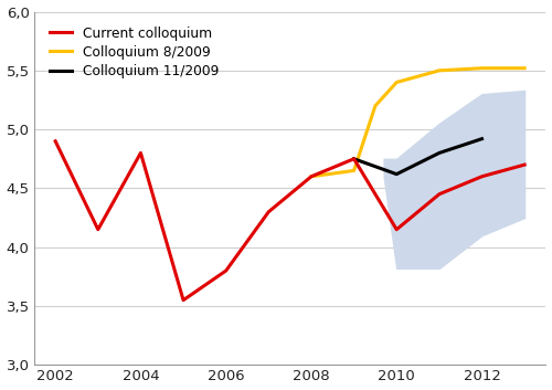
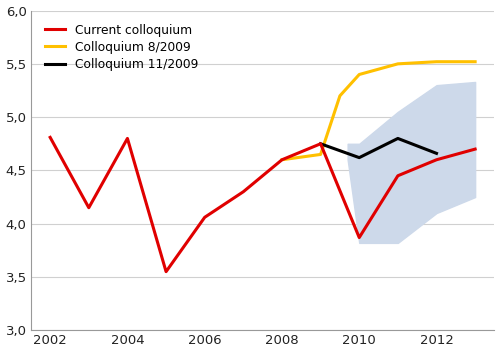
Current colloquium/2002: 4,90 -> 4,81
Current colloquium/2006: 3,80 -> 4,06
Current colloquium/2010: 4,15 -> 3,87
Colloquium 11/2009/2012: 4,92 -> 4,66
